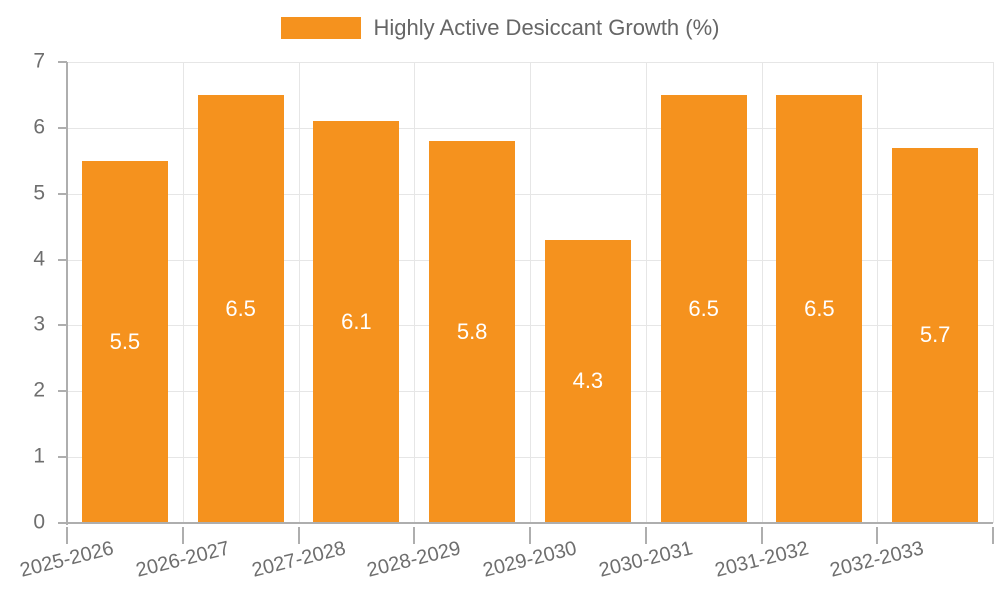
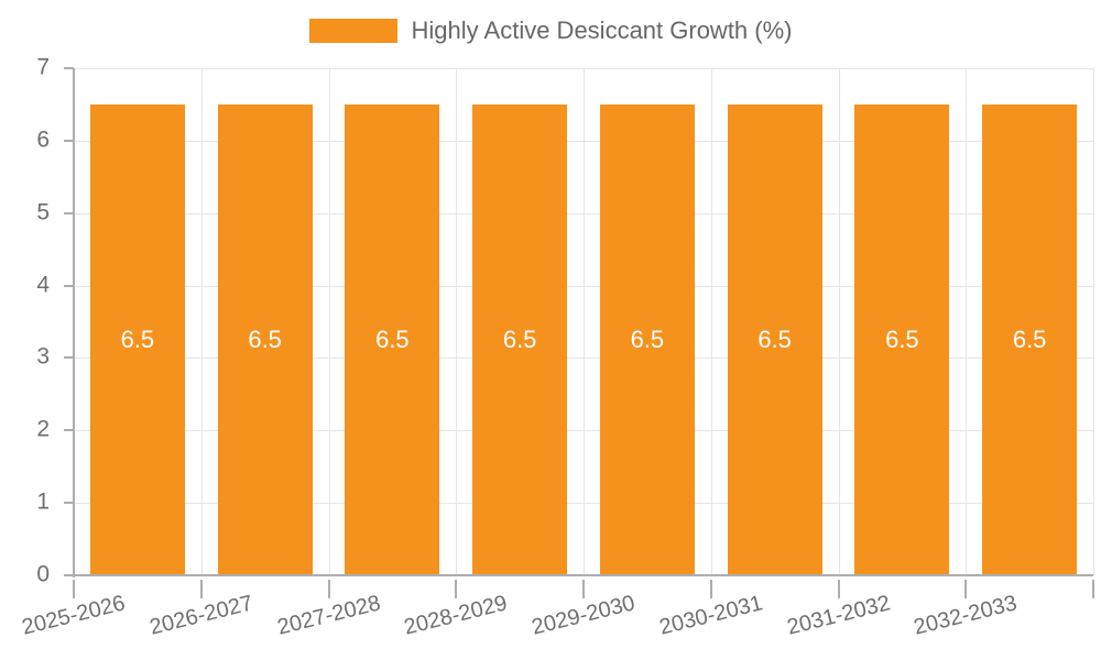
2025-2026: 5.5 -> 6.5
2027-2028: 6.1 -> 6.5
2028-2029: 5.8 -> 6.5
2029-2030: 4.3 -> 6.5
2032-2033: 5.7 -> 6.5
